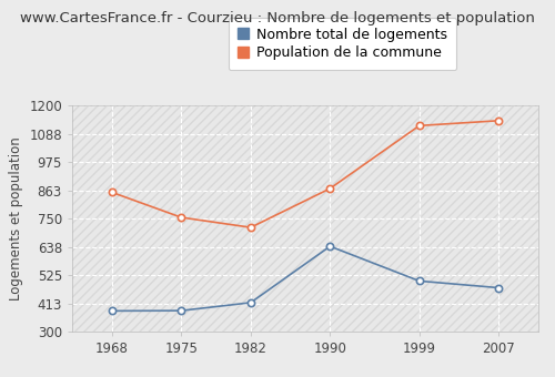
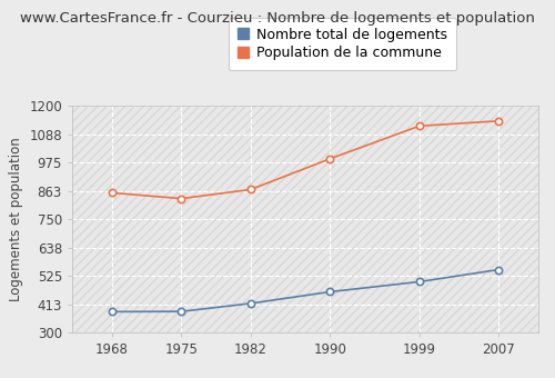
Population de la commune/1975: 755 -> 832
Population de la commune/1982: 715 -> 868
Nombre total de logements/1990: 640 -> 462
Population de la commune/1990: 870 -> 990
Nombre total de logements/2007: 475 -> 550
